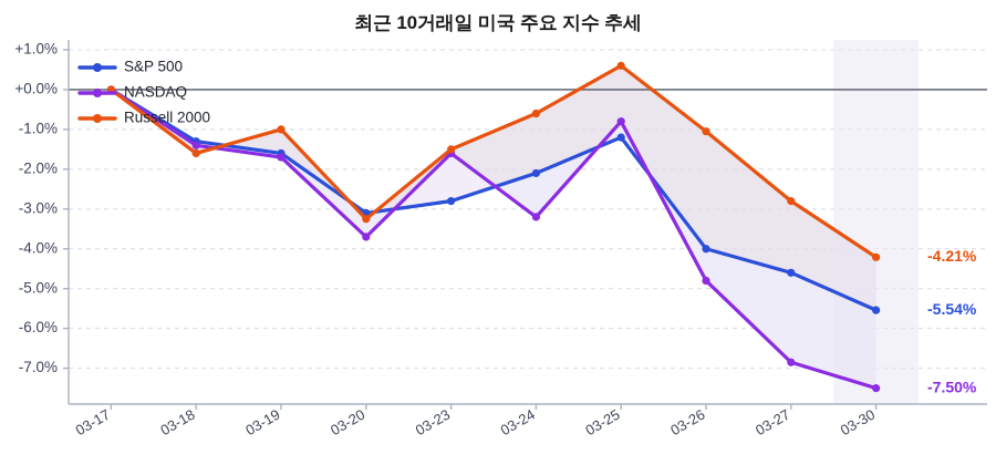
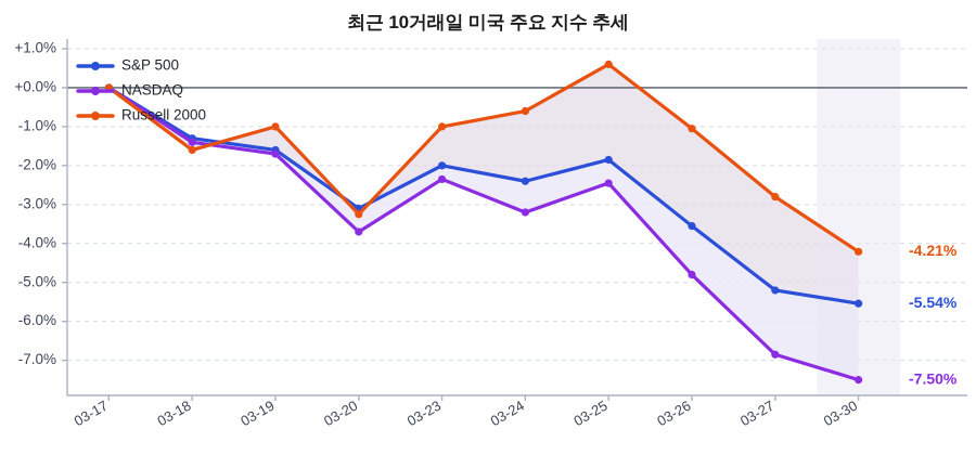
S&P 500/03-23: -2.8% -> -2.0%
NASDAQ/03-23: -1.6% -> -2.4%
Russell 2000/03-23: -1.5% -> -1.0%
S&P 500/03-24: -2.1% -> -2.4%
S&P 500/03-25: -1.2% -> -1.9%
NASDAQ/03-25: -0.8% -> -2.5%
S&P 500/03-26: -4.0% -> -3.5%
S&P 500/03-27: -4.6% -> -5.2%
